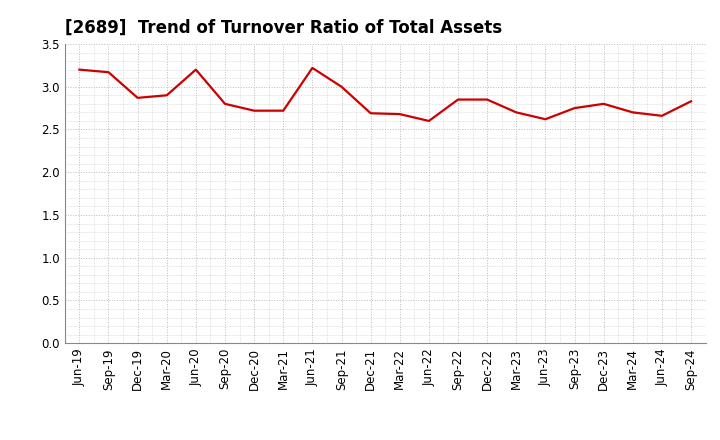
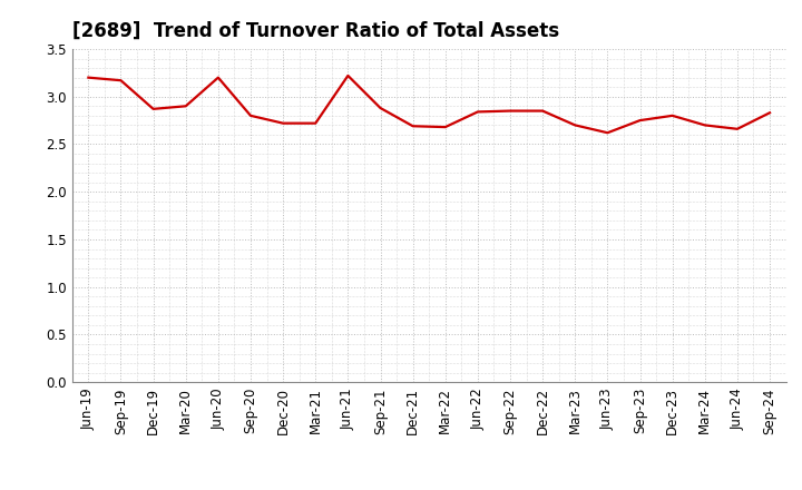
Sep-21: 3.00 -> 2.88
Jun-22: 2.60 -> 2.84
